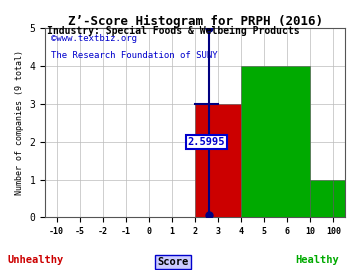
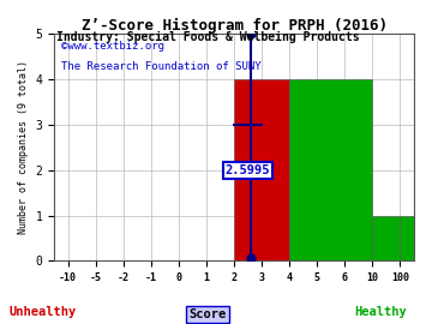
3: 3 -> 4
